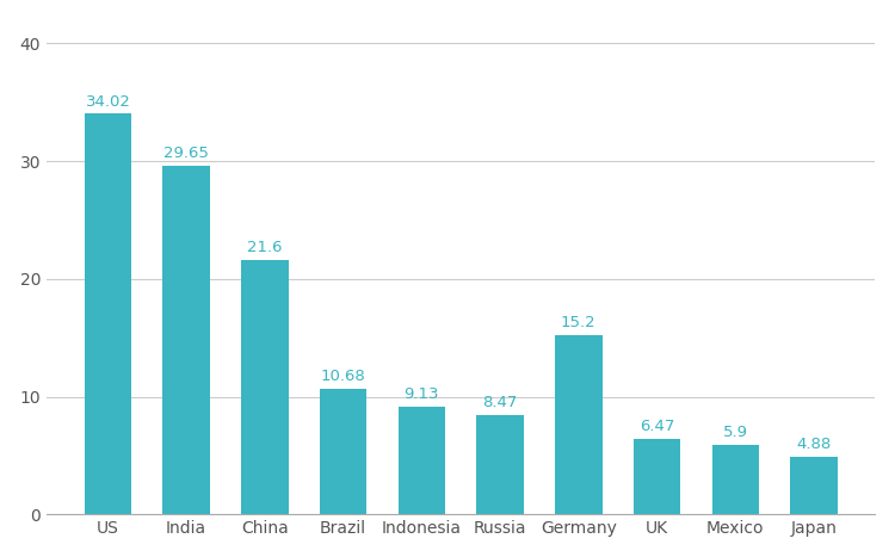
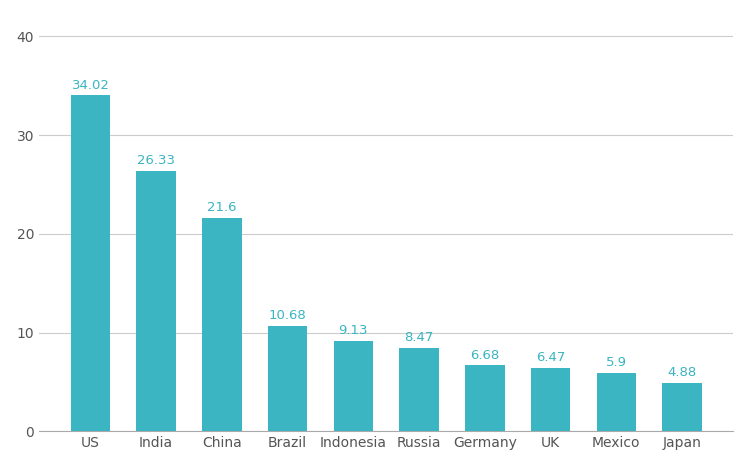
India: 29.65 -> 26.33
Germany: 15.2 -> 6.68
